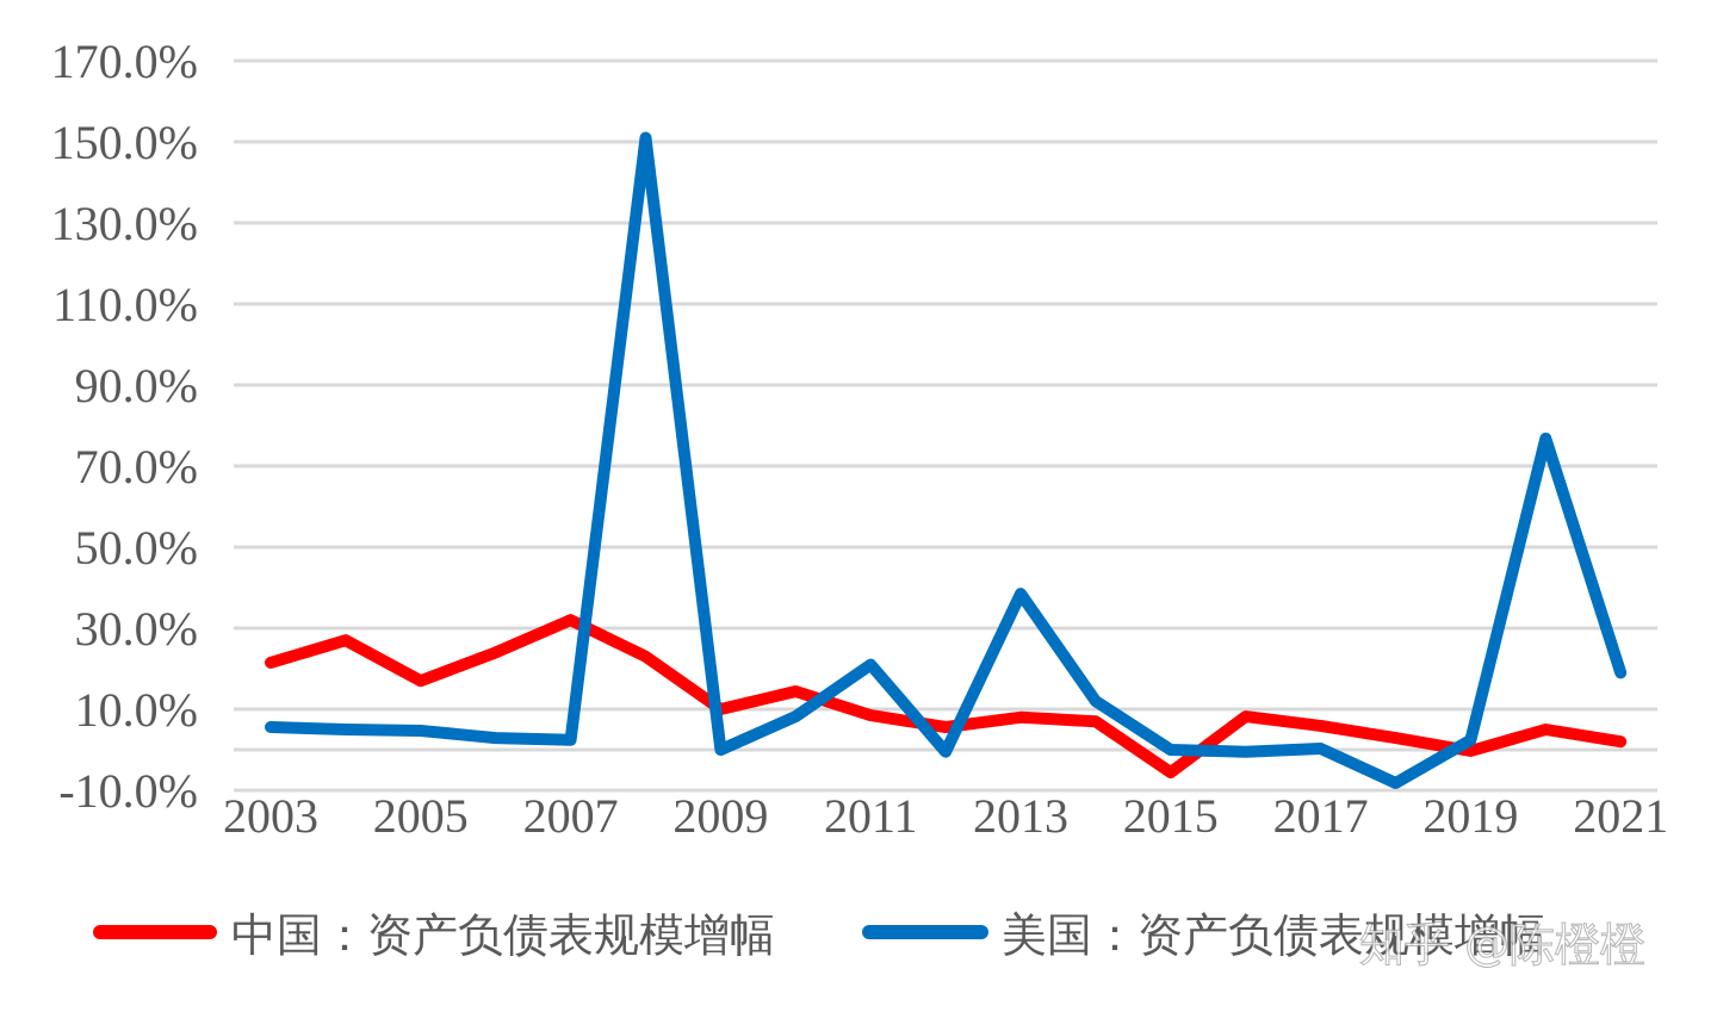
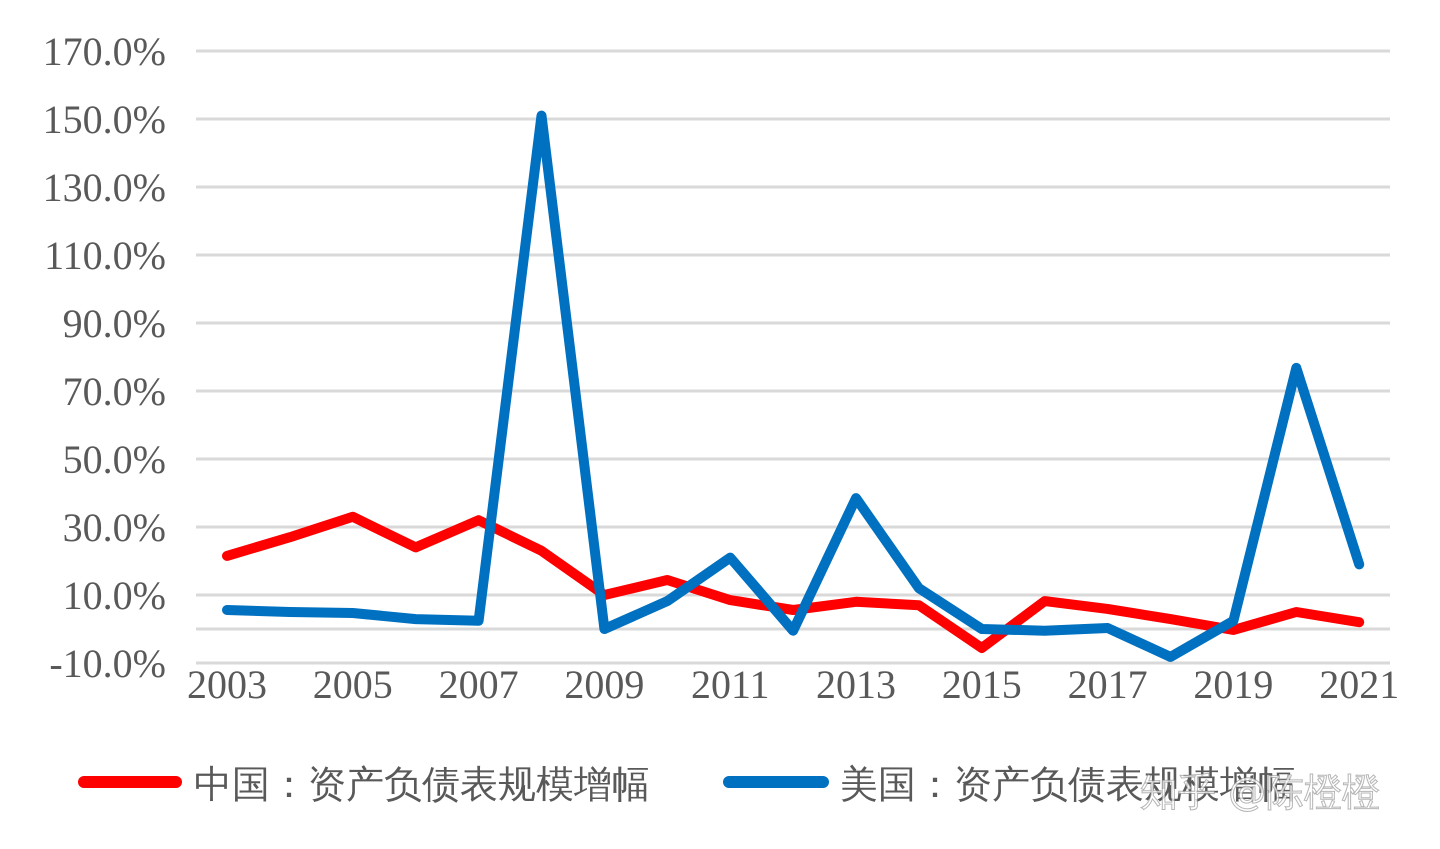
中国：资产负债表规模增幅/2005: 17% -> 33%
